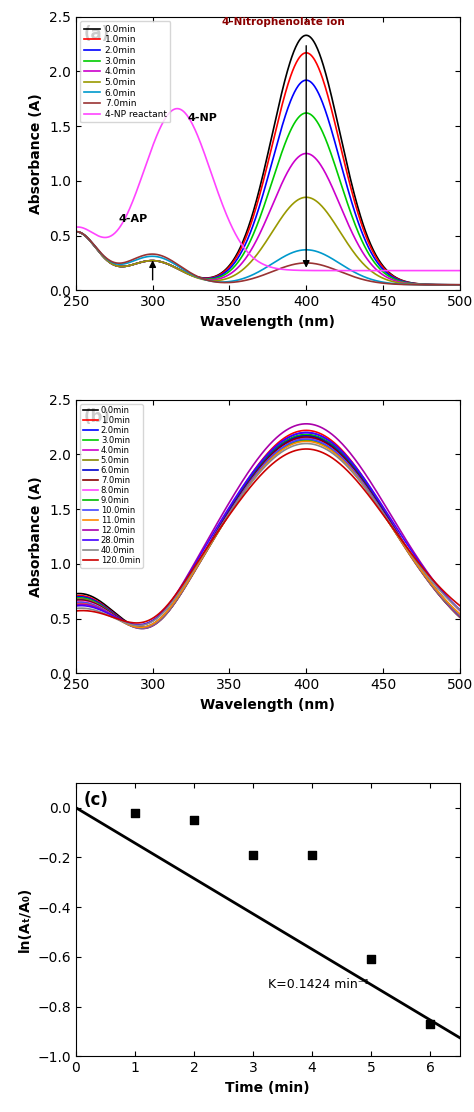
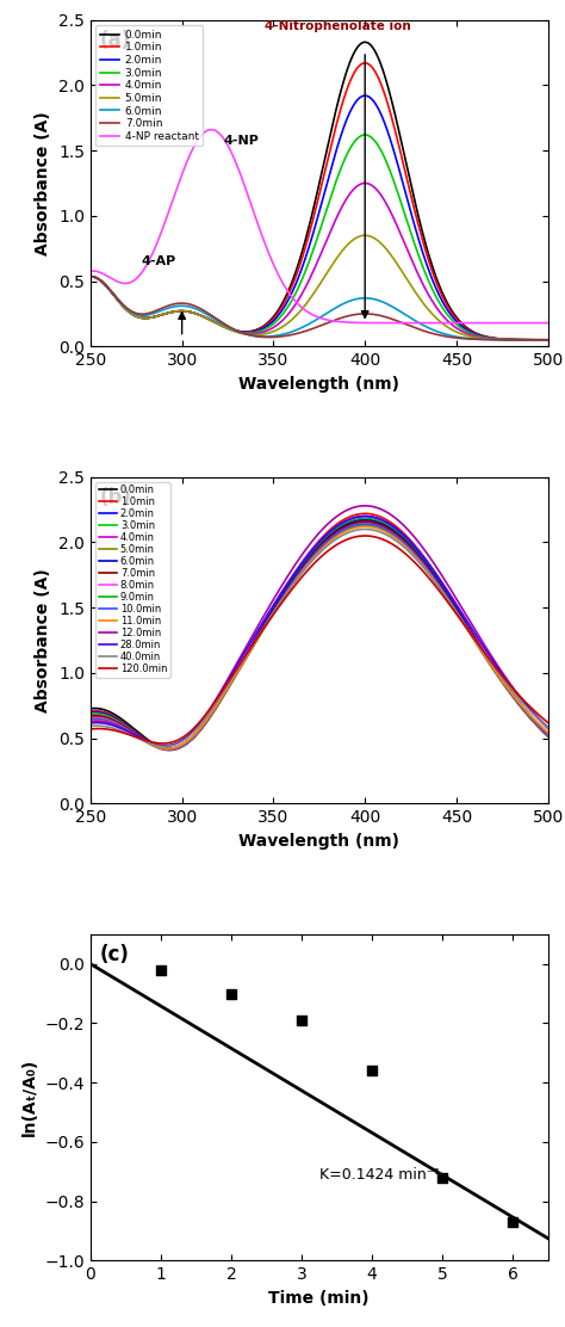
2: -0.05 -> -0.10
4: -0.19 -> -0.36
5: -0.61 -> -0.72
